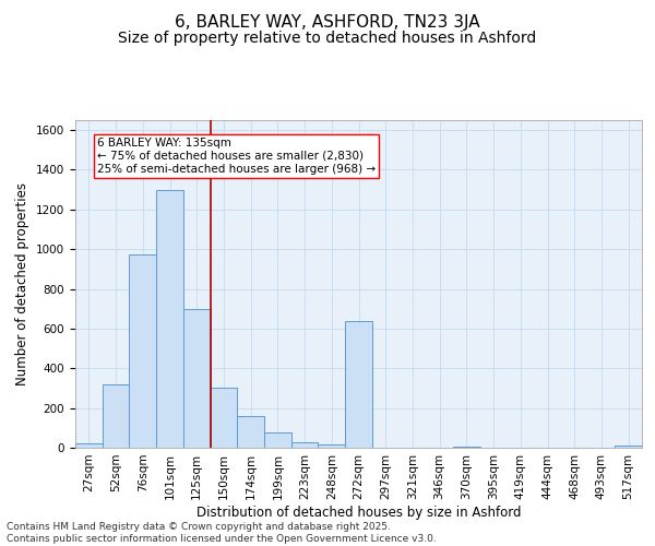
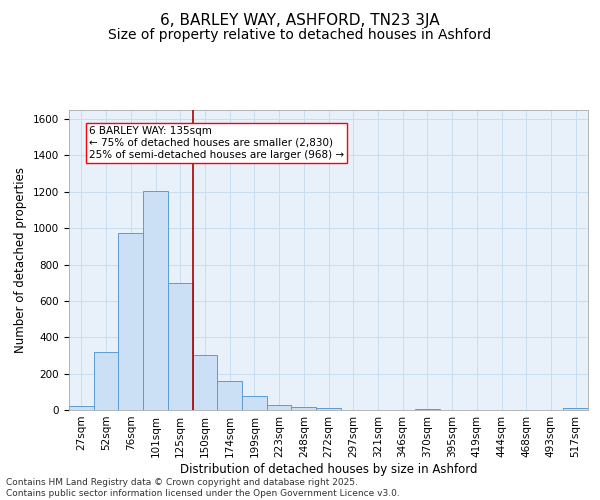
101sqm: 1300 -> 1200
272sqm: 640 -> 10
